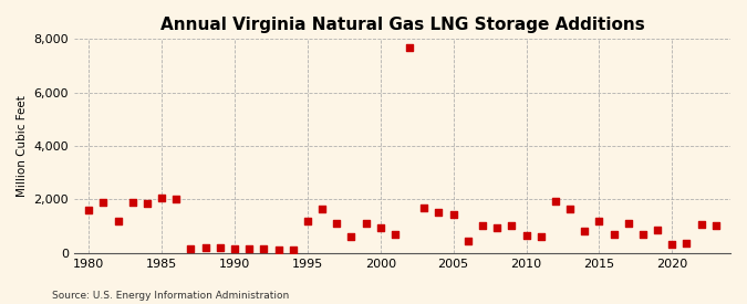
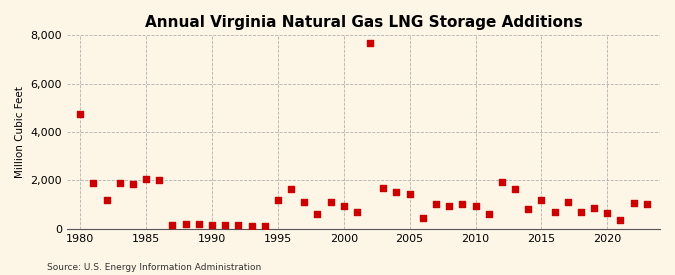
1980: 1,600 -> 4,750
2010: 650 -> 950
2020: 300 -> 650
